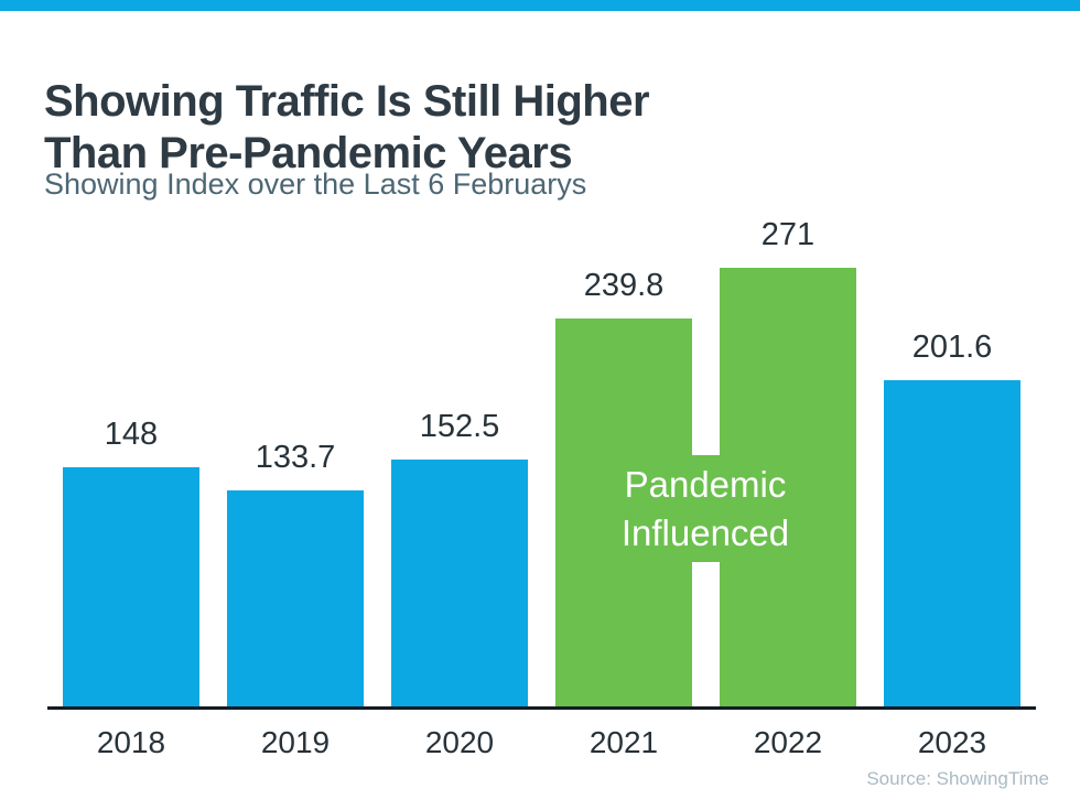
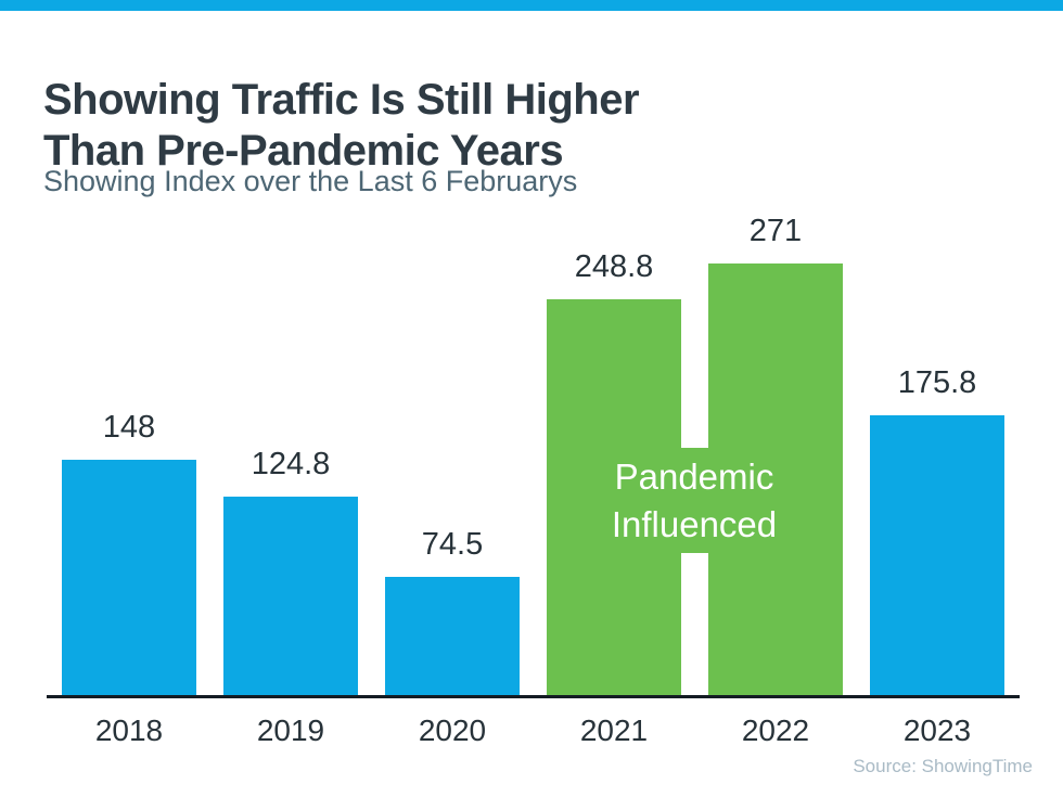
2019: 133.7 -> 124.8
2020: 152.5 -> 74.5
2021: 239.8 -> 248.8
2023: 201.6 -> 175.8
